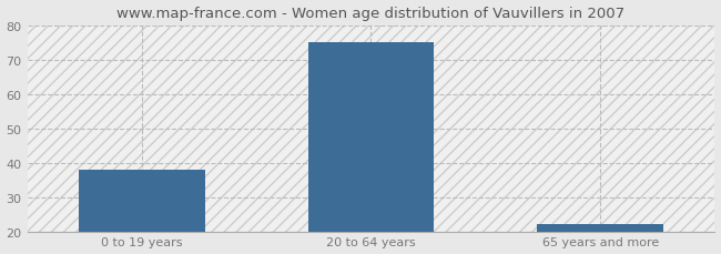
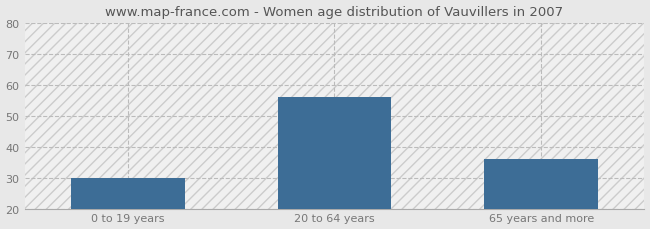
0 to 19 years: 38 -> 30
20 to 64 years: 75 -> 56
65 years and more: 22 -> 36
